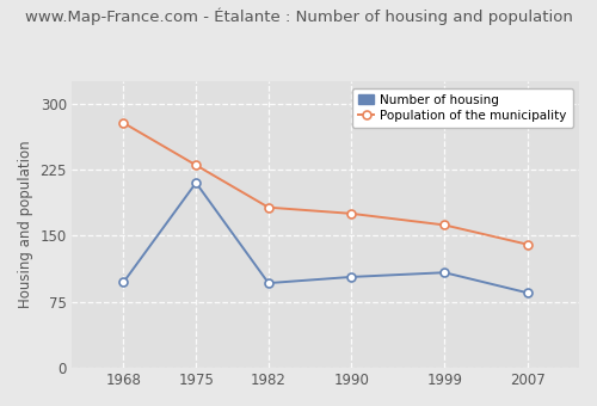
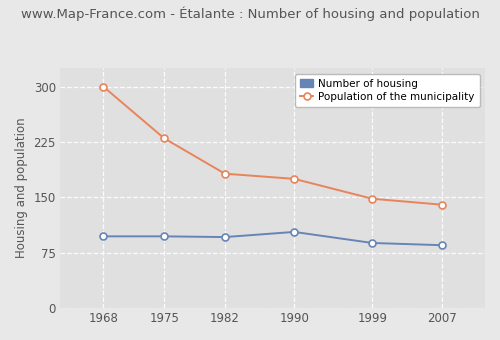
Population of the municipality/1968: 278 -> 300
Number of housing/1975: 210 -> 97
Number of housing/1999: 108 -> 88
Population of the municipality/1999: 162 -> 148
